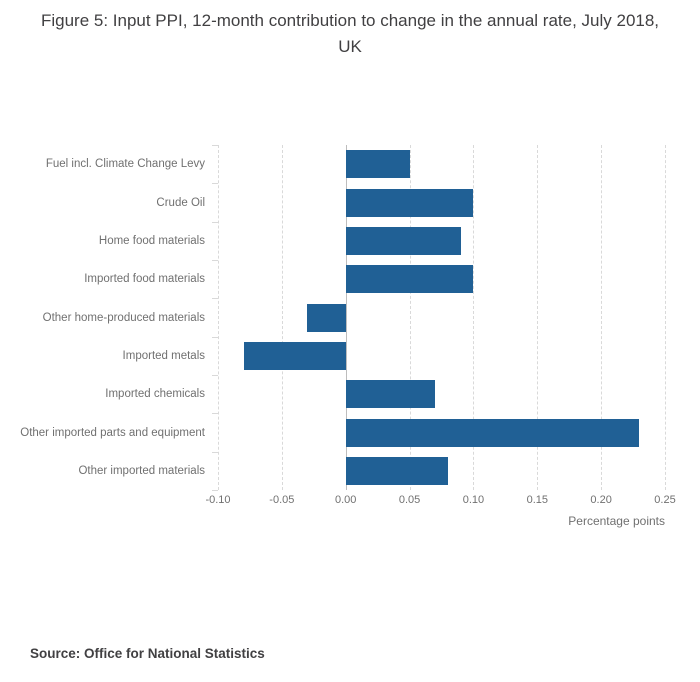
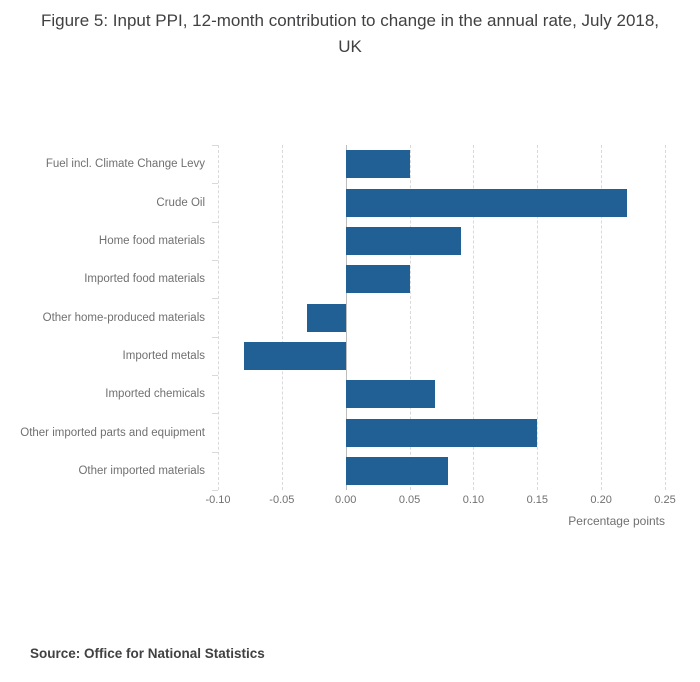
Crude Oil: 0.10 -> 0.22
Imported food materials: 0.10 -> 0.05
Other imported parts and equipment: 0.23 -> 0.15
